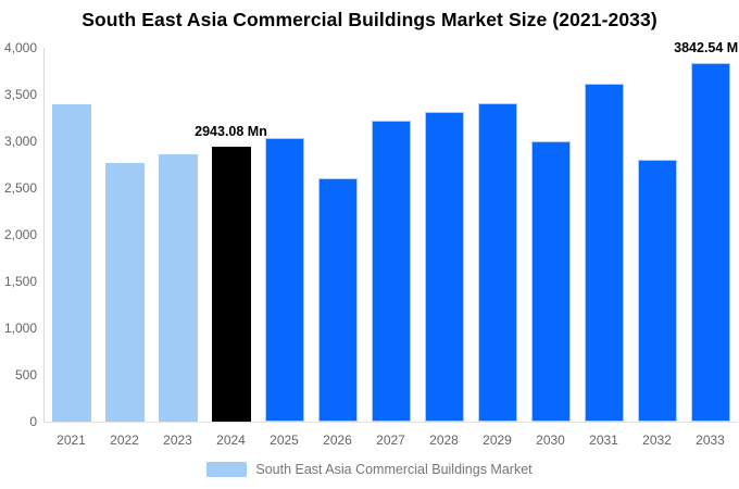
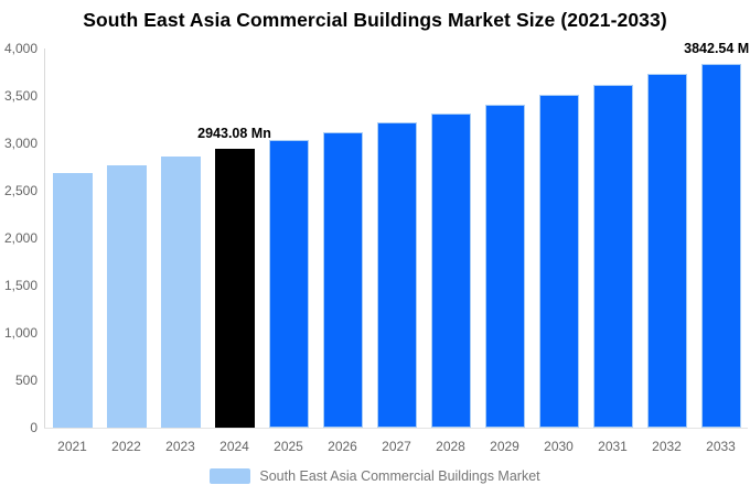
2021: 3400 -> 2700
2026: 2600 -> 3100
2030: 3000 -> 3500
2032: 2800 -> 3700
